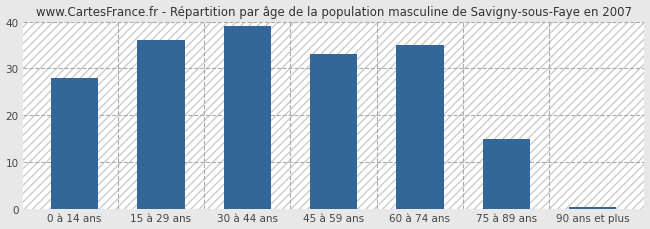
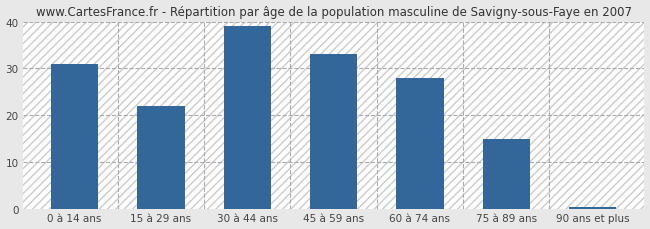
0 à 14 ans: 28.0 -> 31.0
15 à 29 ans: 36.0 -> 22.0
60 à 74 ans: 35.0 -> 28.0
